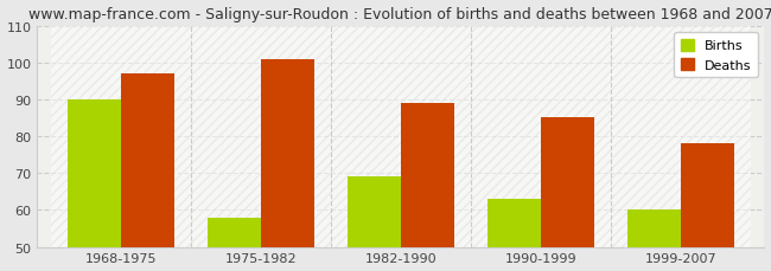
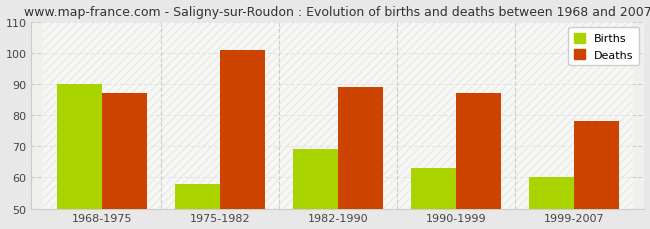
Deaths/1968-1975: 97 -> 87
Deaths/1990-1999: 85 -> 87
